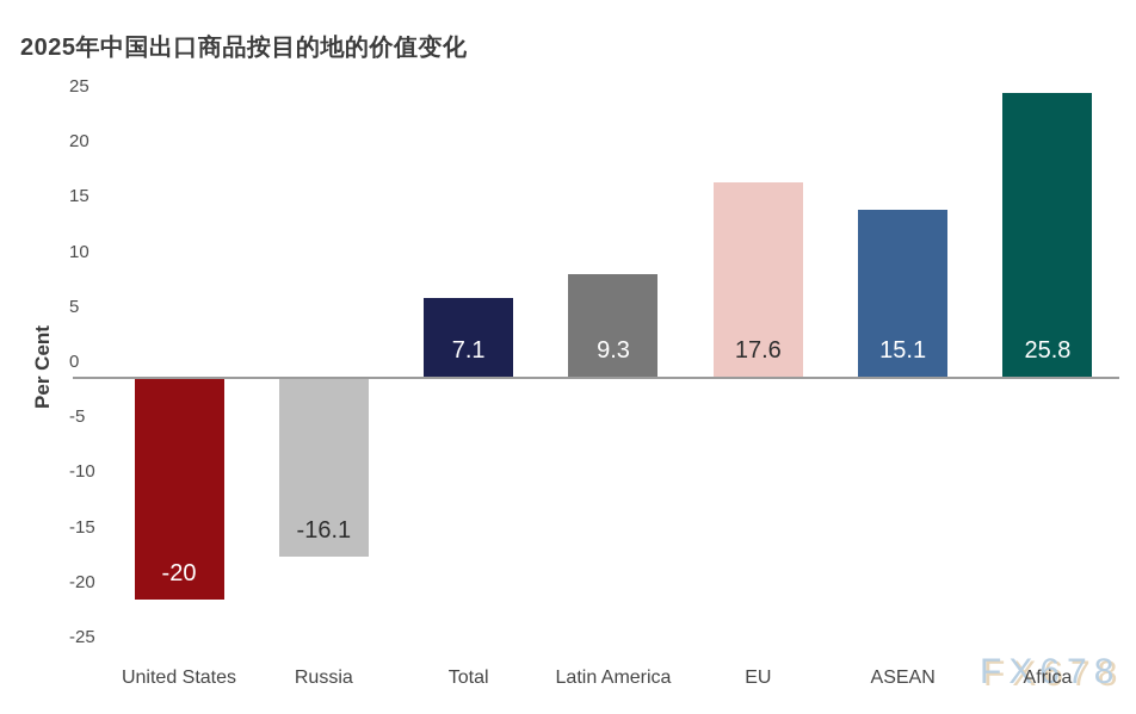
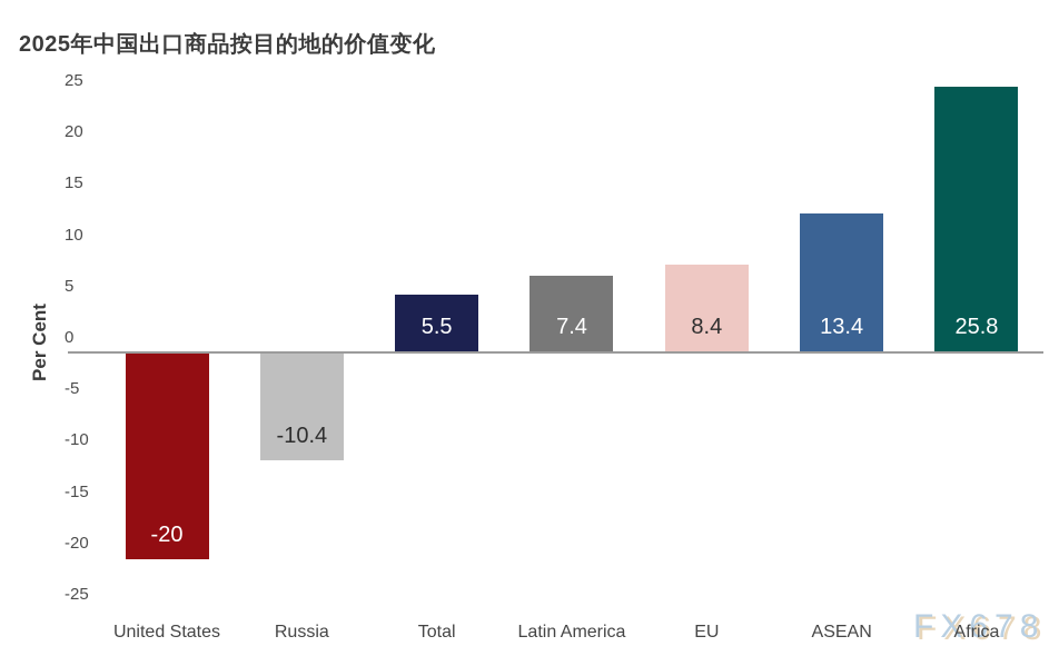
Russia: -16.1 -> -10.4
Total: 7.1 -> 5.5
Latin America: 9.3 -> 7.4
EU: 17.6 -> 8.4
ASEAN: 15.1 -> 13.4
